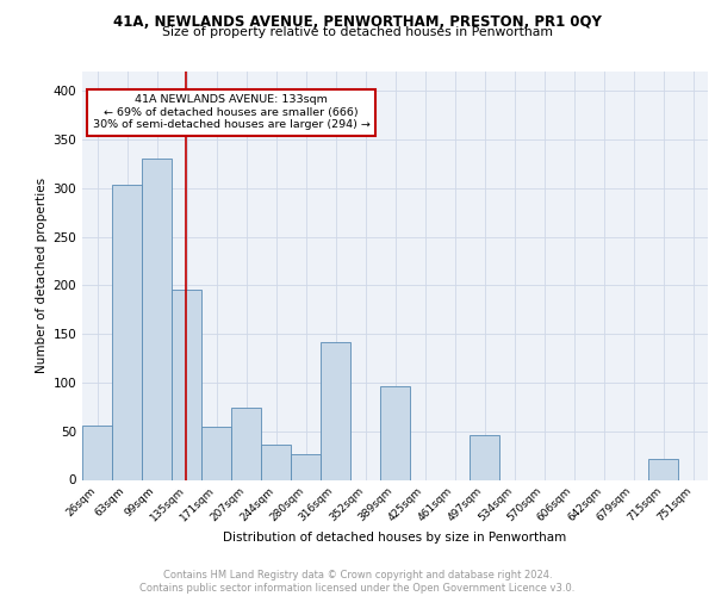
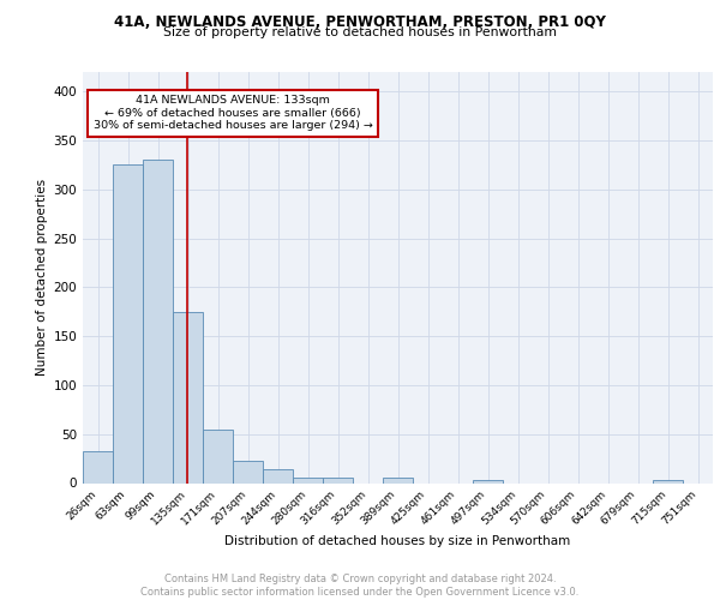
26sqm: 56 -> 33
63sqm: 304 -> 325
135sqm: 196 -> 175
207sqm: 74 -> 23
244sqm: 36 -> 14
280sqm: 26 -> 5
316sqm: 142 -> 5
389sqm: 96 -> 5
497sqm: 46 -> 3
715sqm: 22 -> 3
